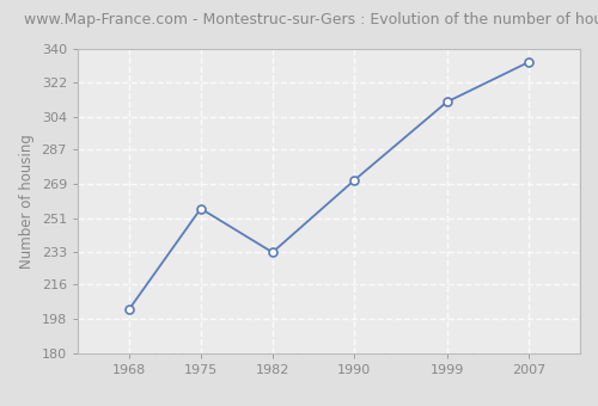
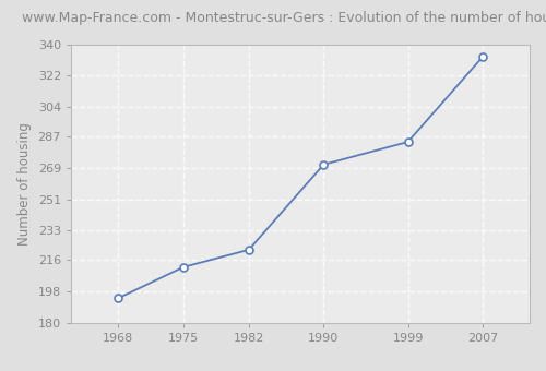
1968: 203 -> 194
1975: 256 -> 212
1982: 233 -> 222
1999: 312 -> 284
